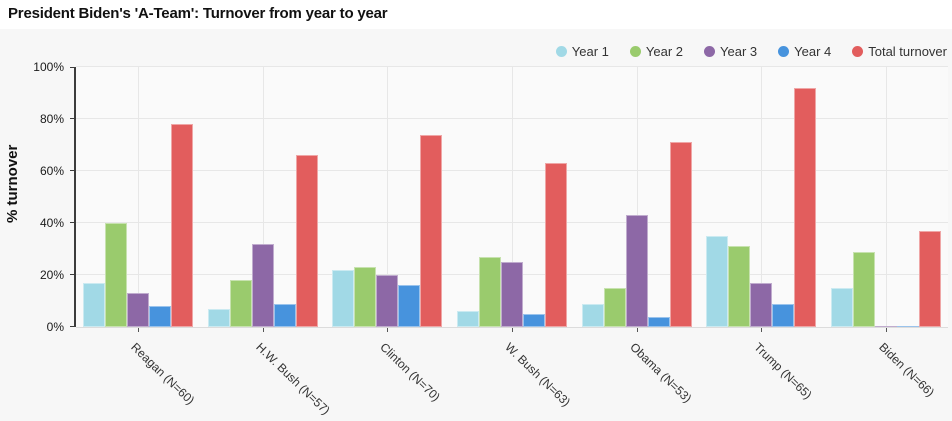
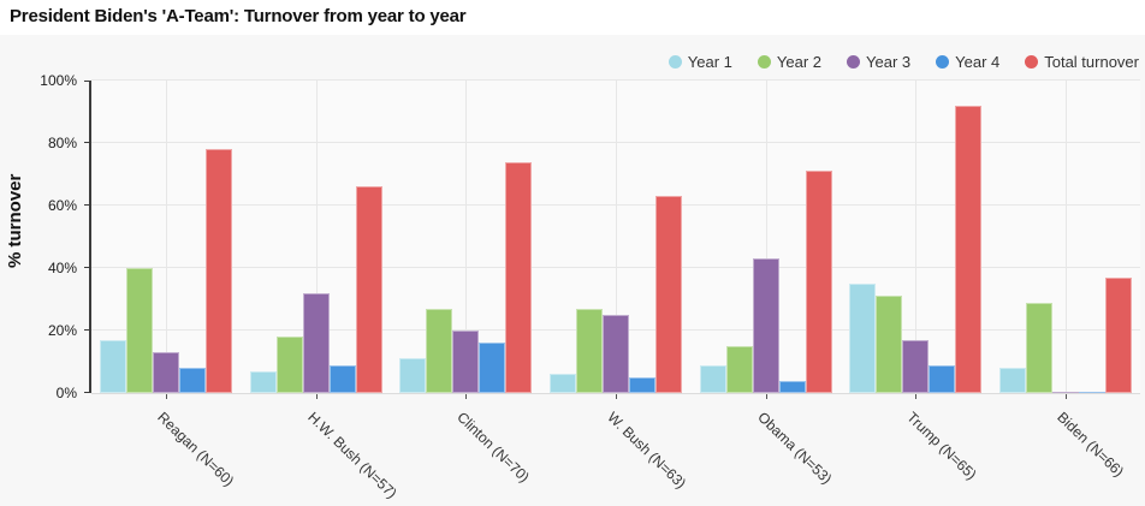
Year 1/Clinton (N=70): 22% -> 11%
Year 2/Clinton (N=70): 23% -> 27%
Year 1/Biden (N=66): 15% -> 8%
